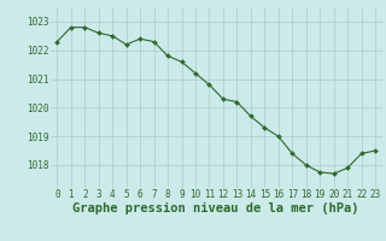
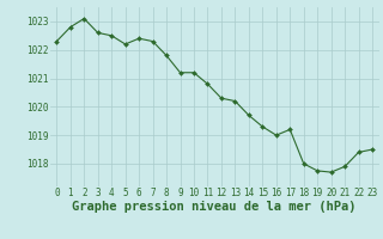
2: 1022.80 -> 1023.10
9: 1021.60 -> 1021.20
17: 1018.40 -> 1019.20
